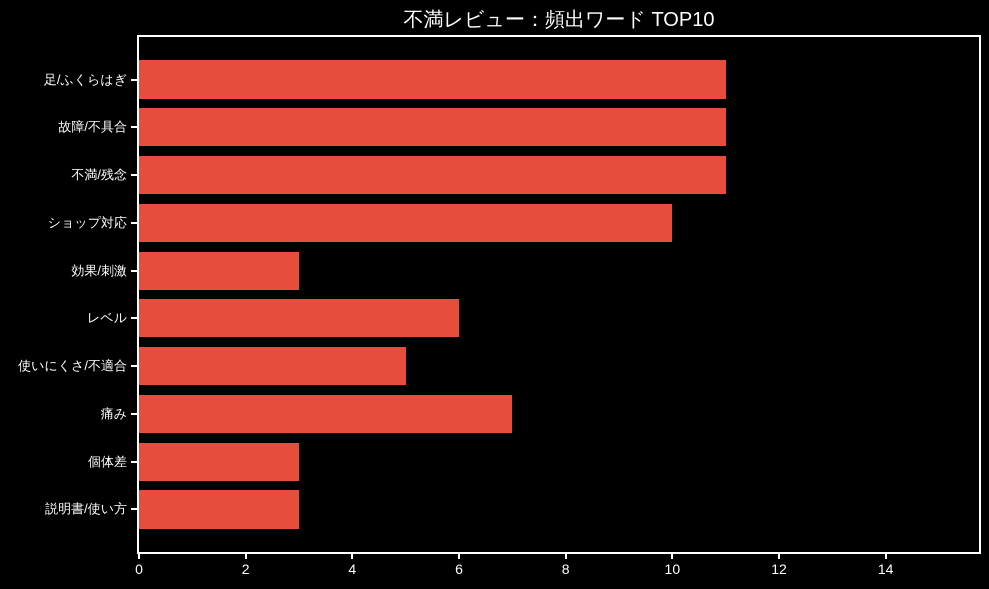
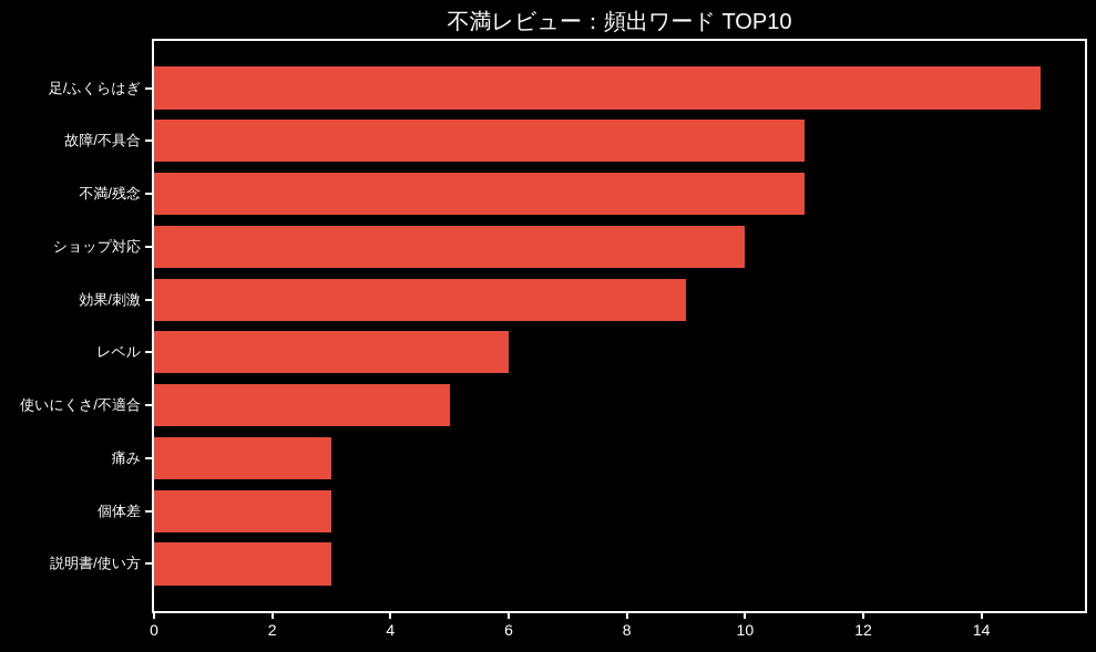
足/ふくらはぎ: 11 -> 15
効果/刺激: 3 -> 9
痛み: 7 -> 3
